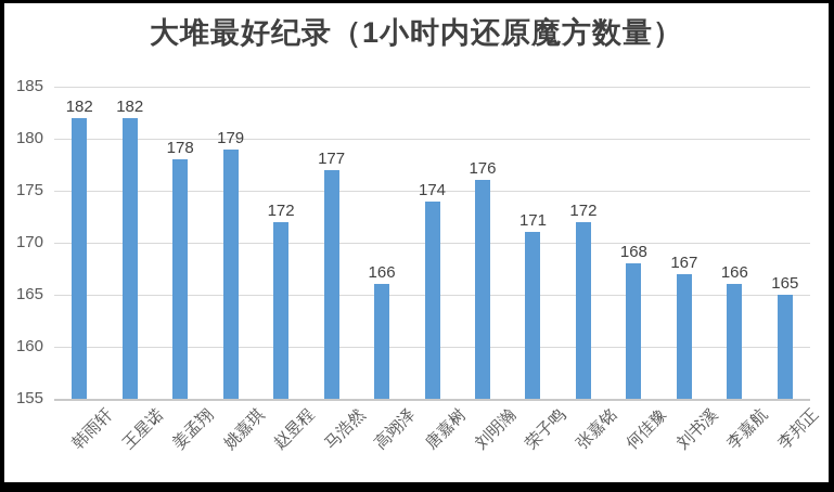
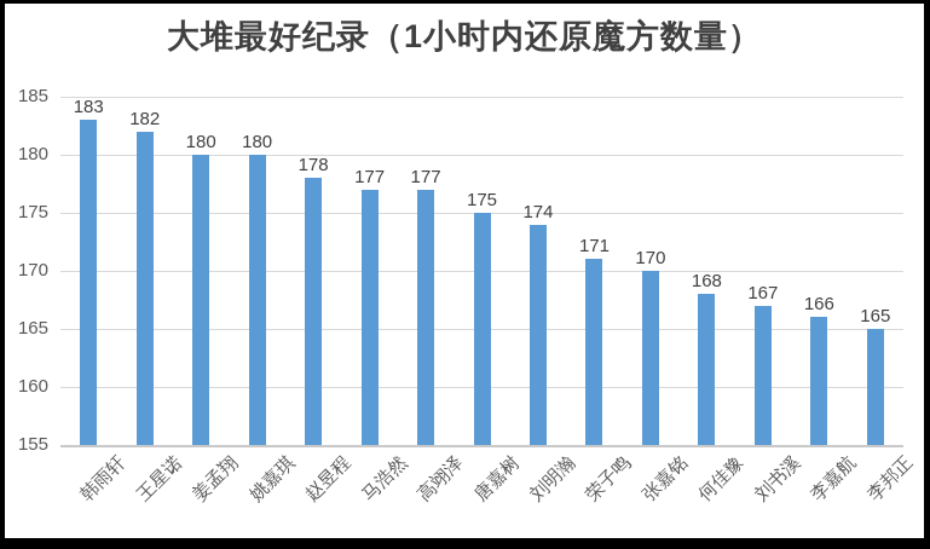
韩雨轩: 182 -> 183
姜孟翔: 178 -> 180
姚嘉琪: 179 -> 180
赵昱程: 172 -> 178
高翊泽: 166 -> 177
唐嘉树: 174 -> 175
刘明瀚: 176 -> 174
张嘉铭: 172 -> 170
